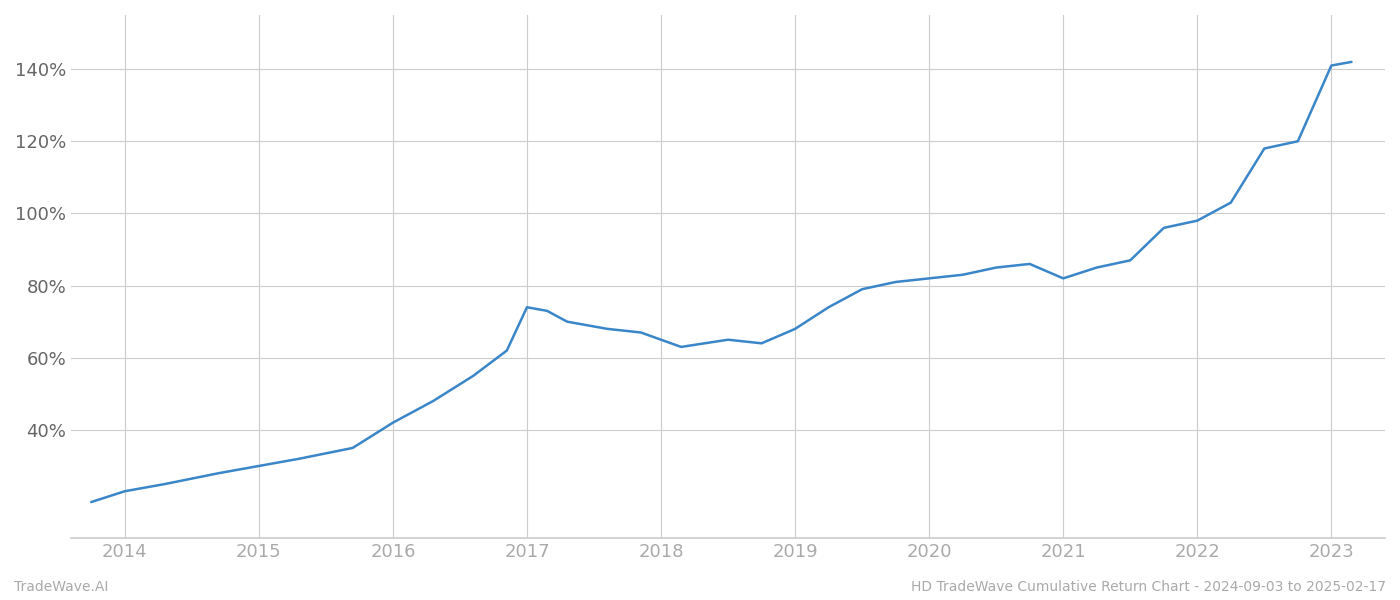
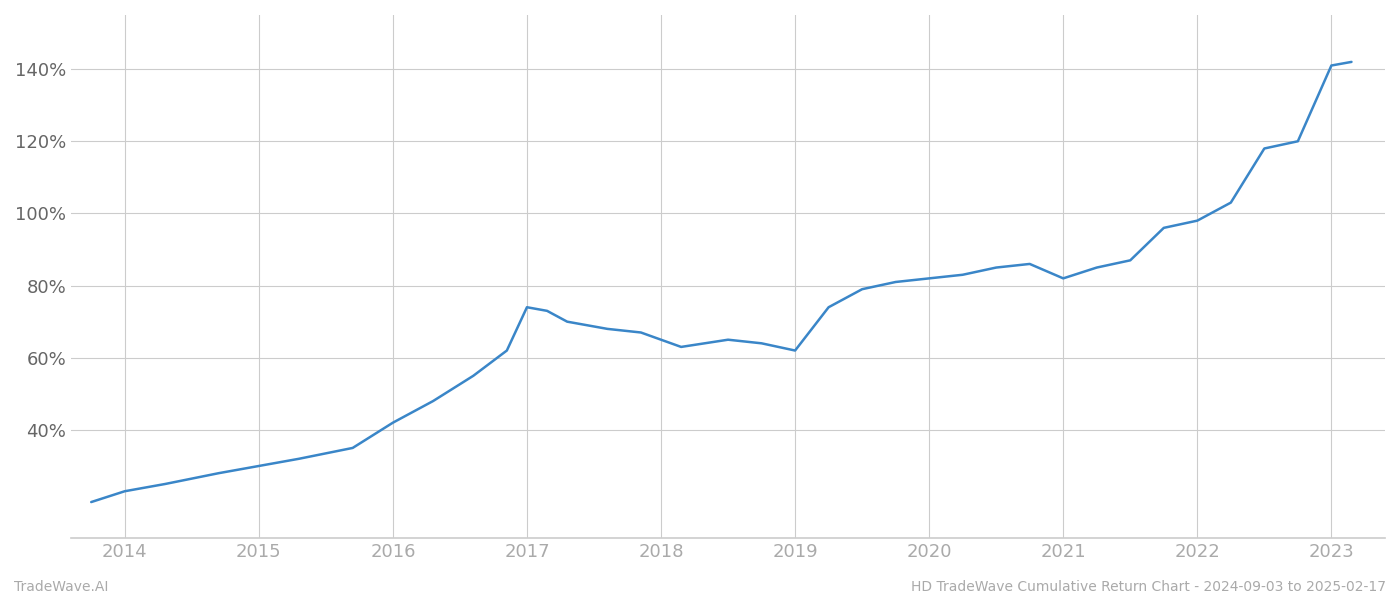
2019: 68% -> 62%
